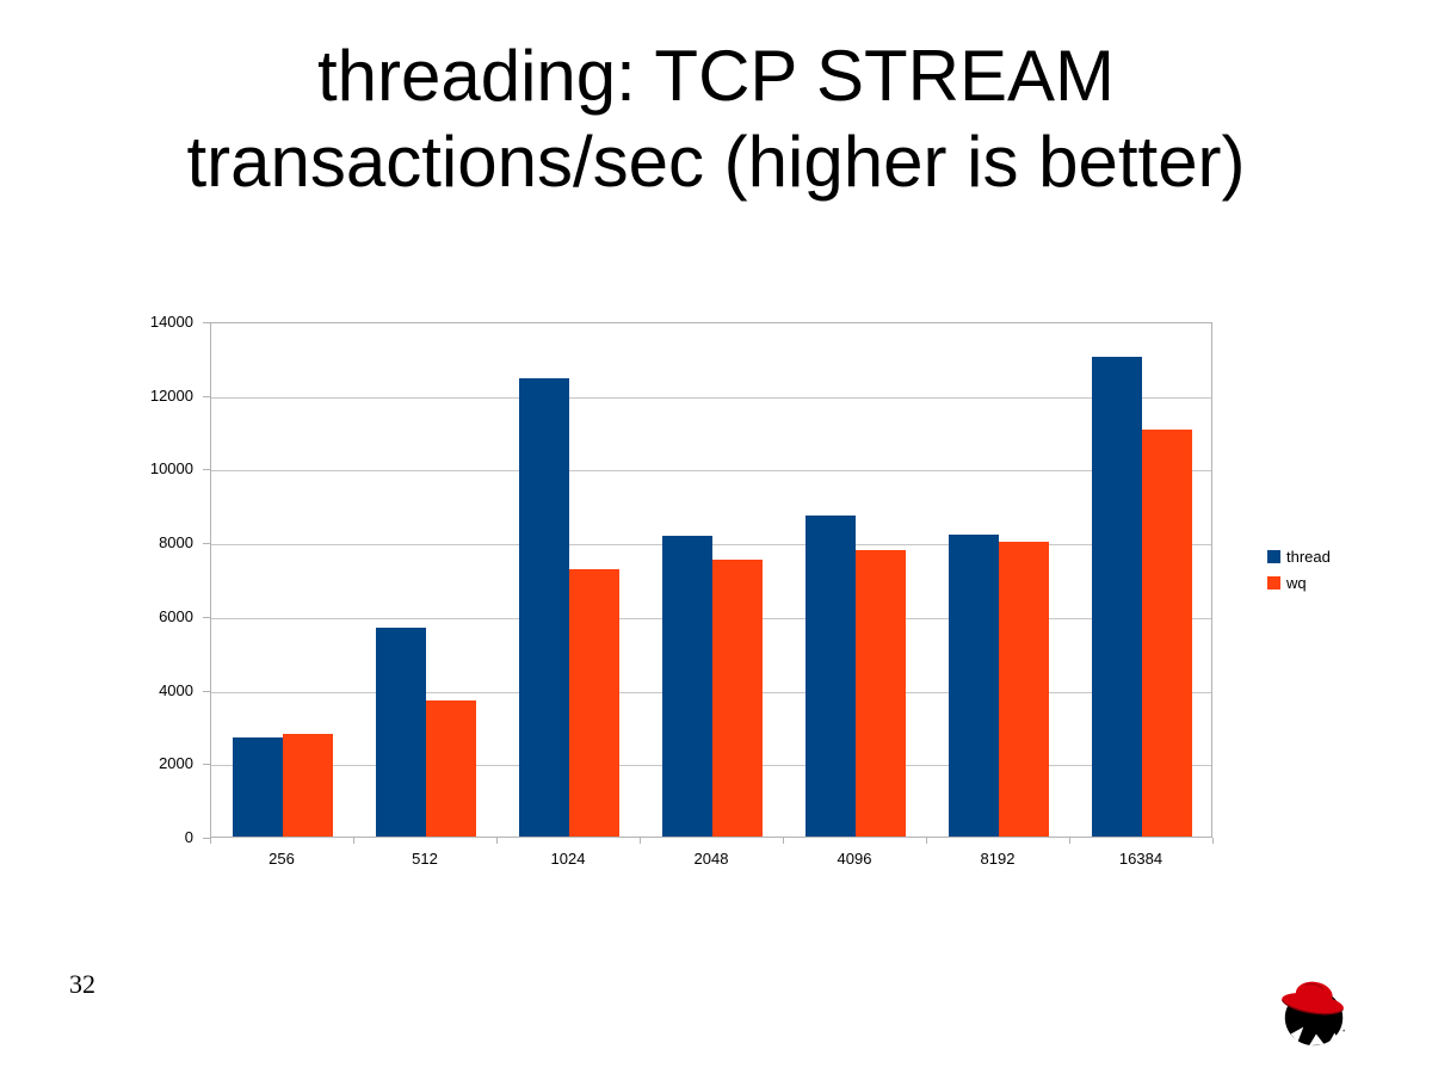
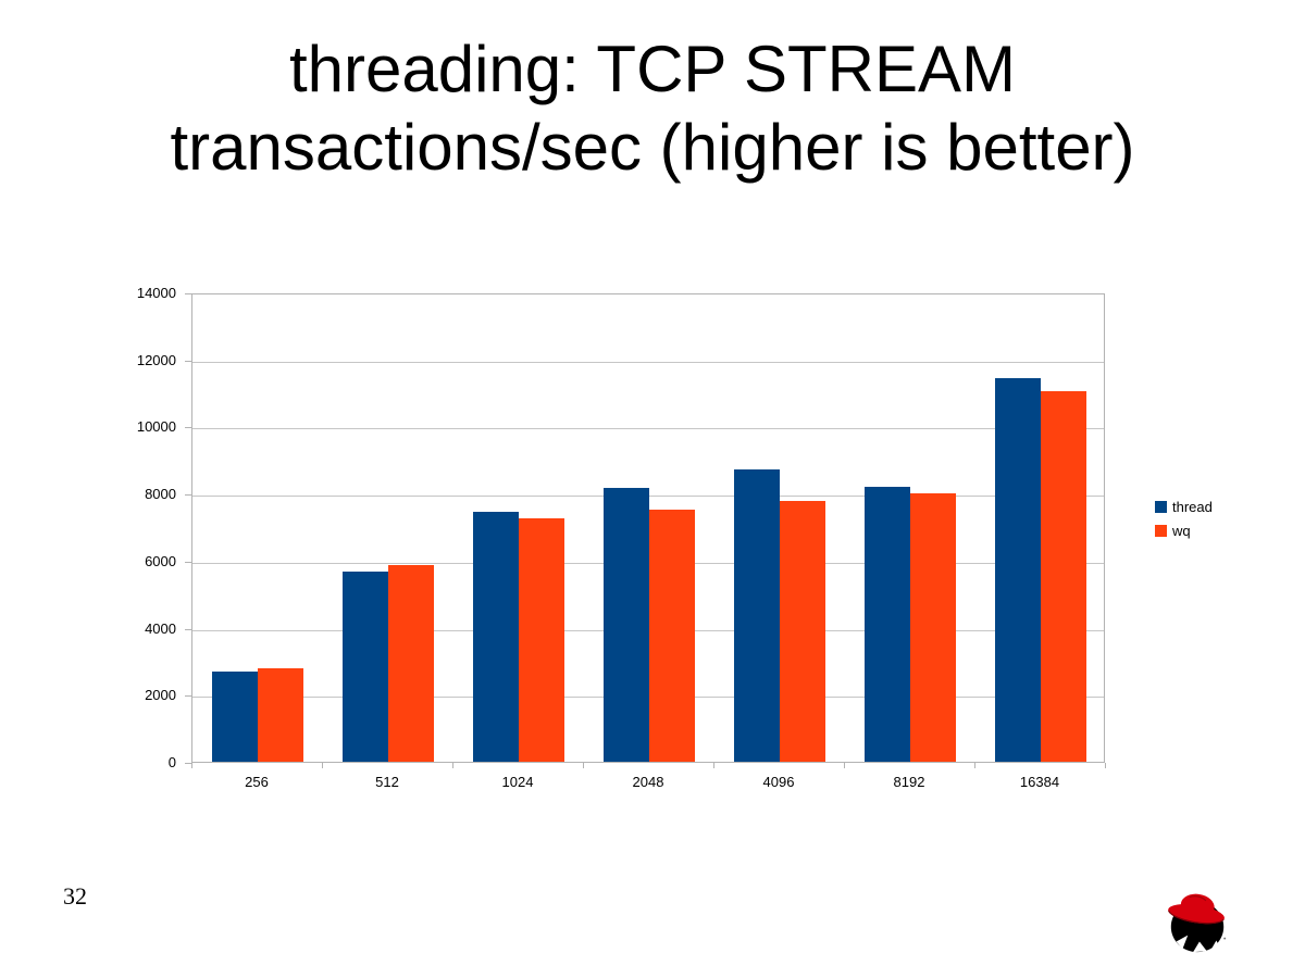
wq/512: 3700 -> 5900
thread/1024: 12500 -> 7500
thread/16384: 13100 -> 11500
